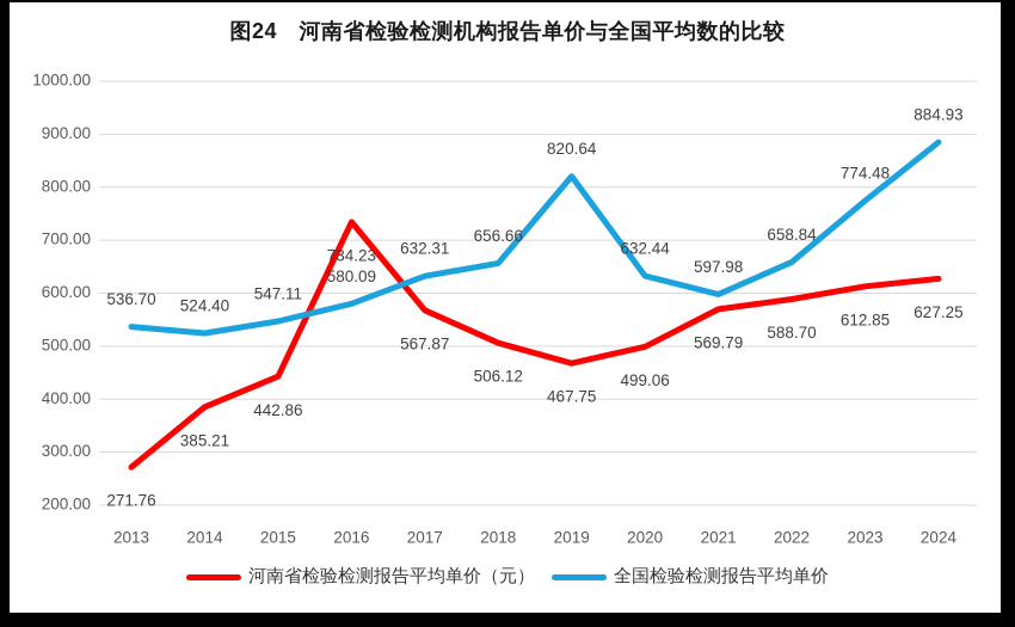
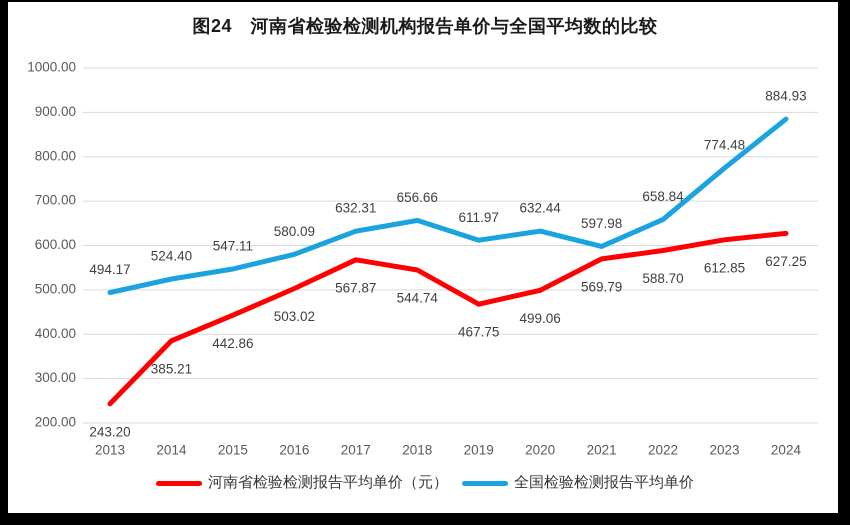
河南省检验检测报告平均单价（元）/2013: 271.76 -> 243.20
全国检验检测报告平均单价/2013: 536.70 -> 494.17
河南省检验检测报告平均单价（元）/2016: 734.23 -> 503.02
河南省检验检测报告平均单价（元）/2018: 506.12 -> 544.74
全国检验检测报告平均单价/2019: 820.64 -> 611.97
